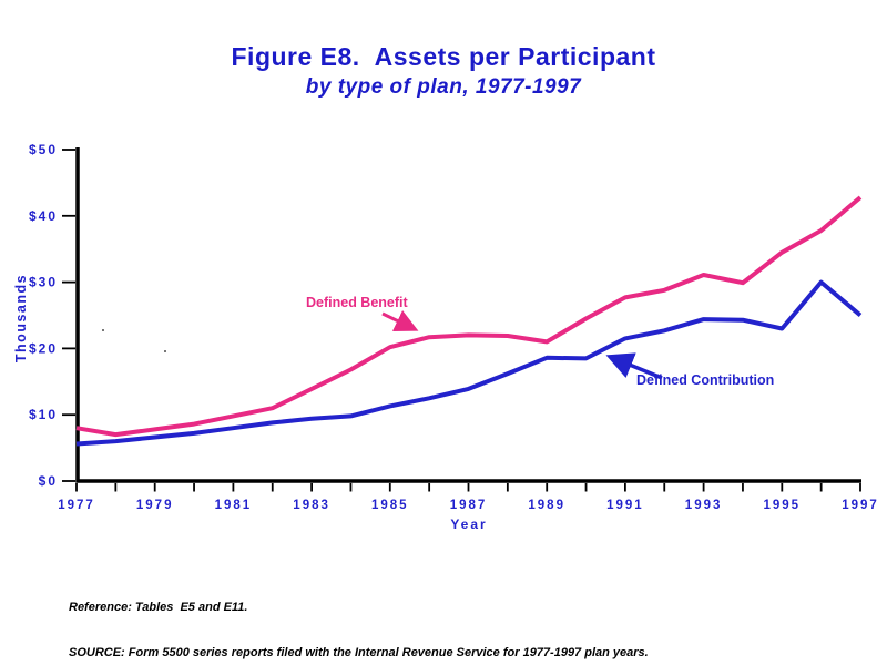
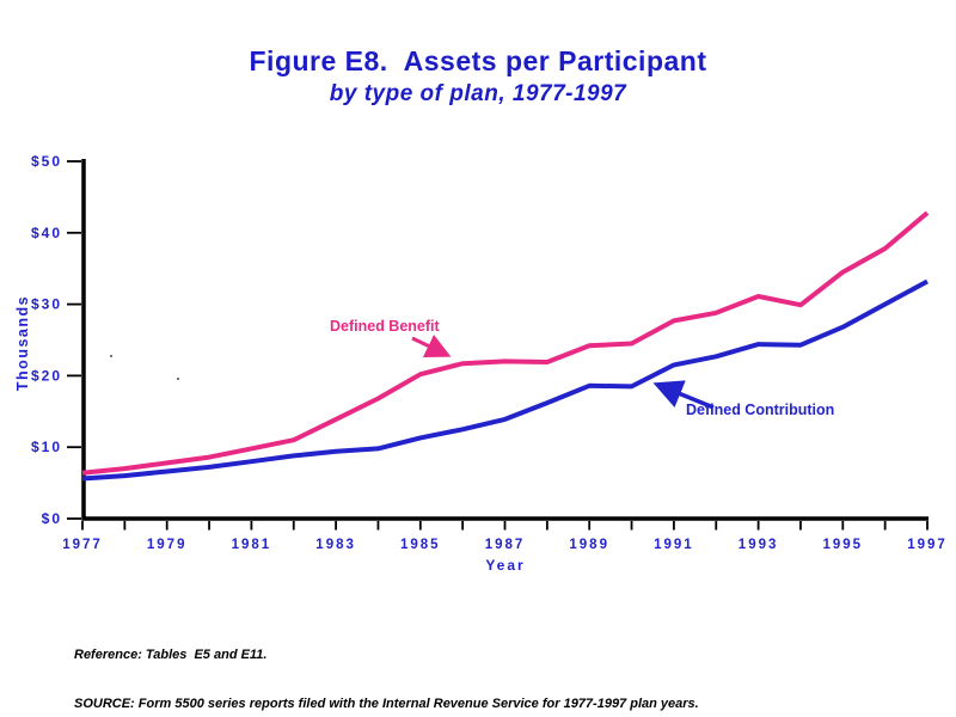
Defined Benefit/1977: $8 -> $6
Defined Benefit/1989: $21 -> $24
Defined Contribution/1995: $23 -> $27
Defined Contribution/1997: $25 -> $33
